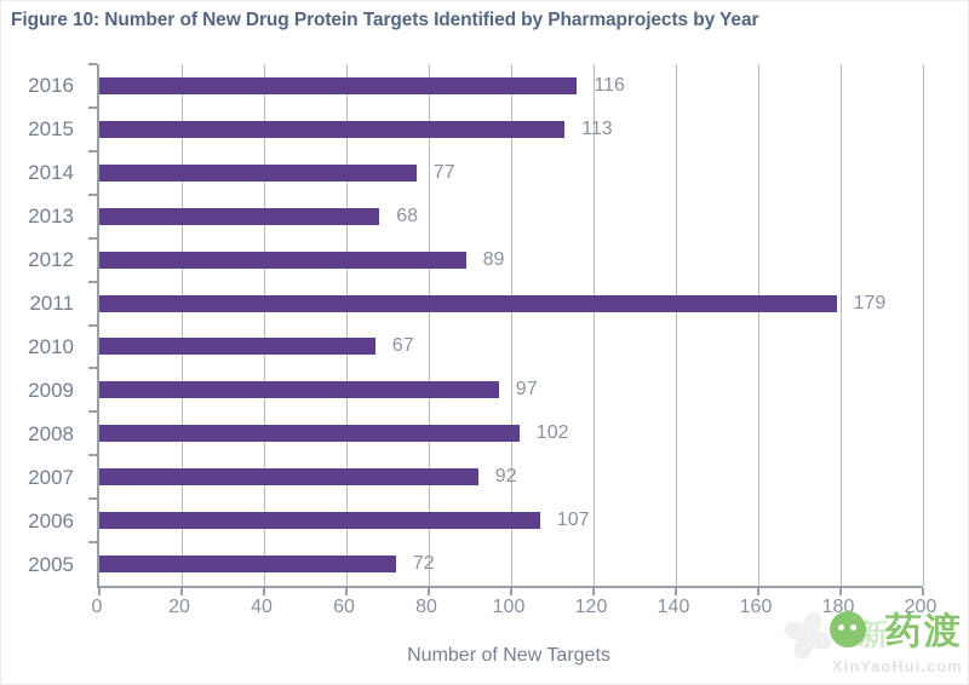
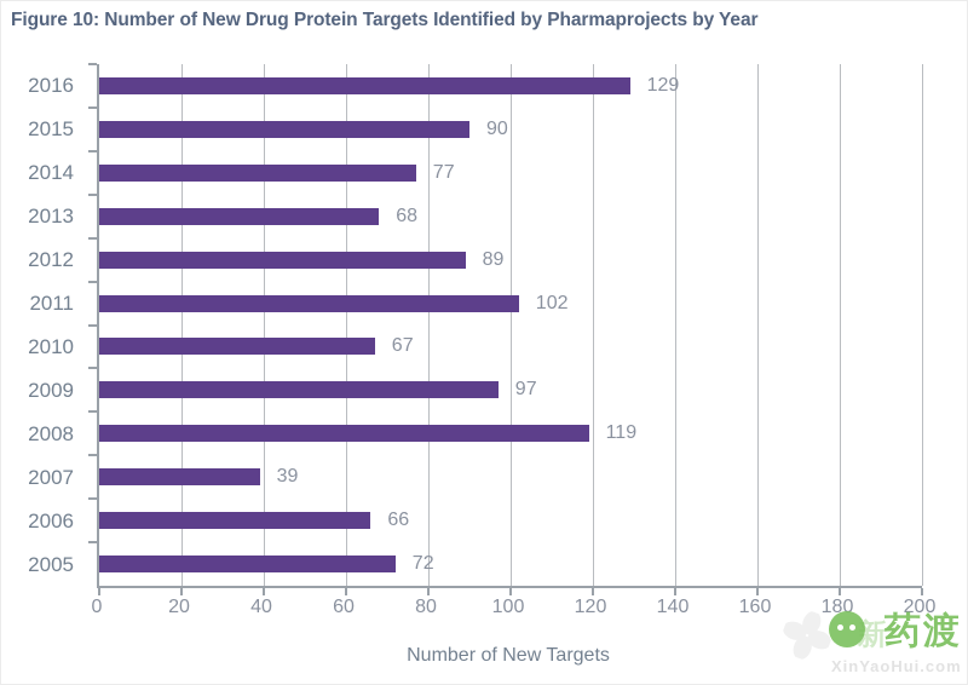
2016: 116 -> 129
2015: 113 -> 90
2011: 179 -> 102
2008: 102 -> 119
2007: 92 -> 39
2006: 107 -> 66
